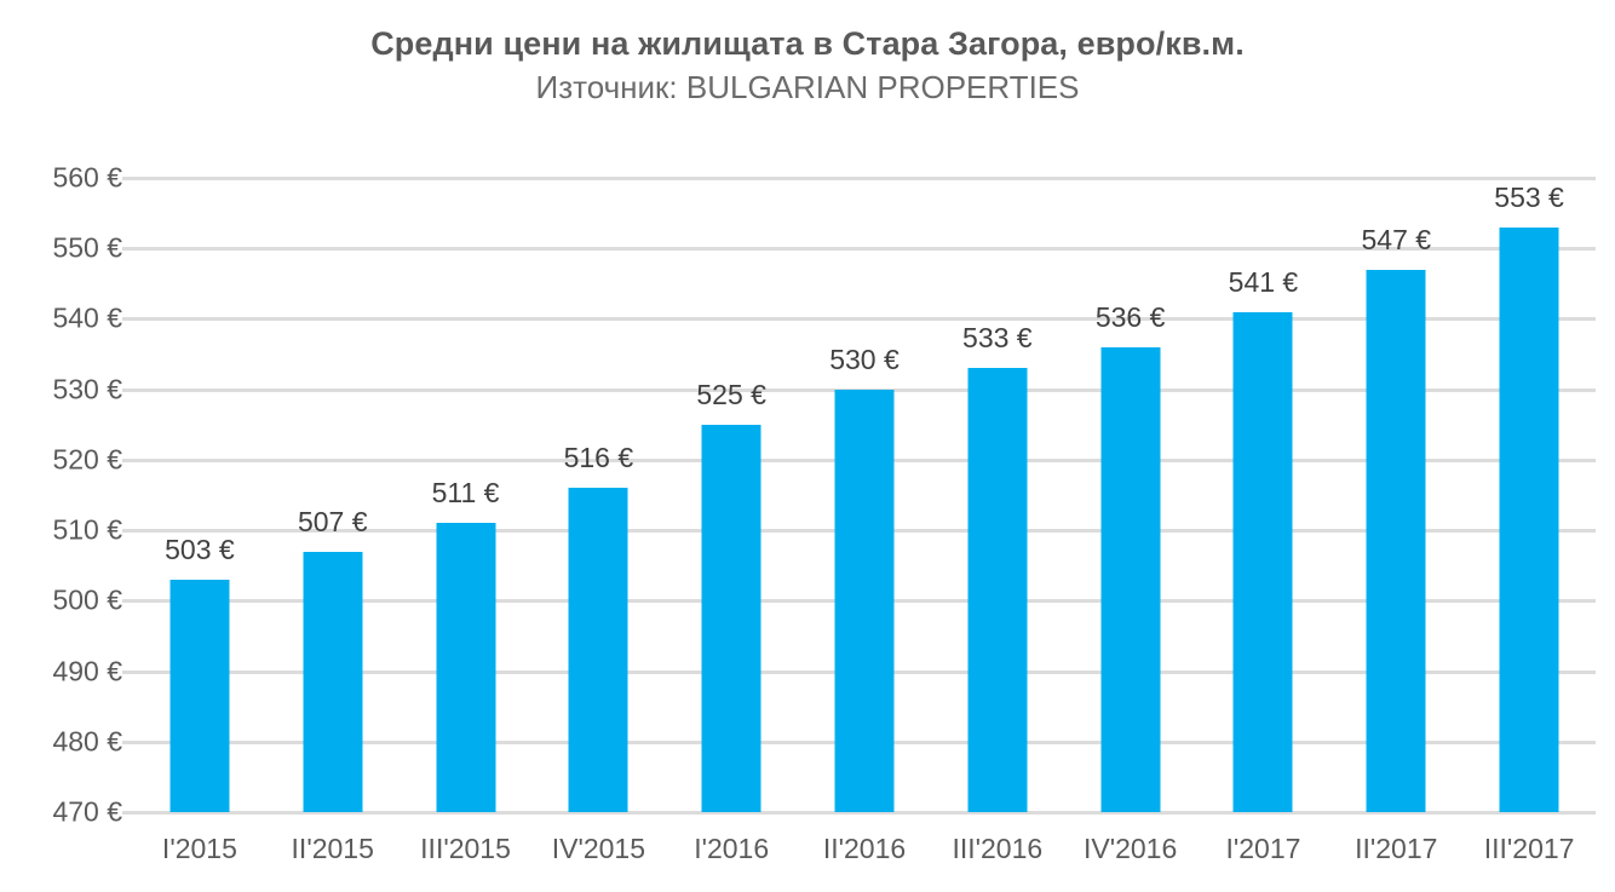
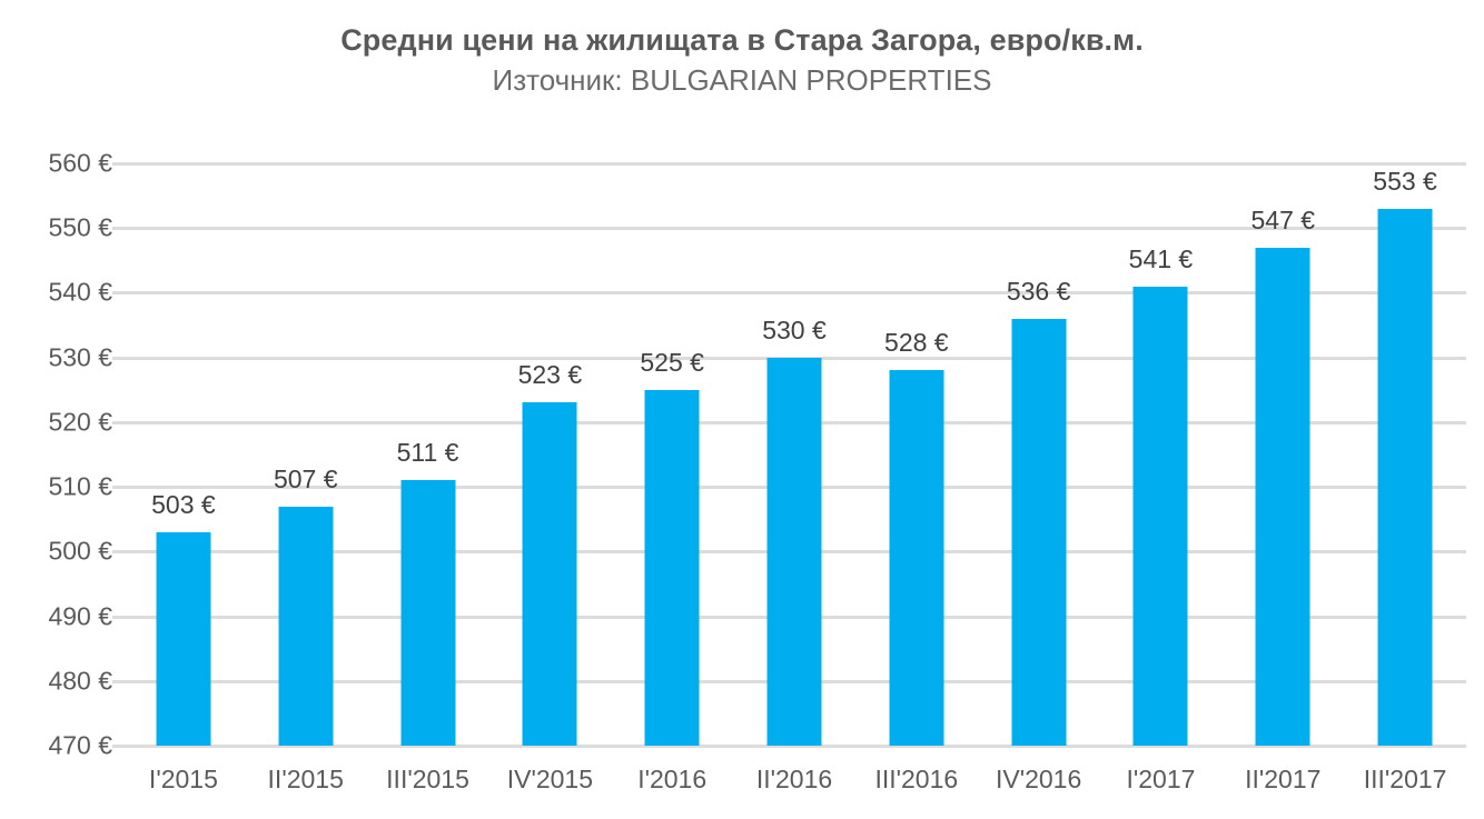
IV'2015: 516 -> 523
III'2016: 533 -> 528
